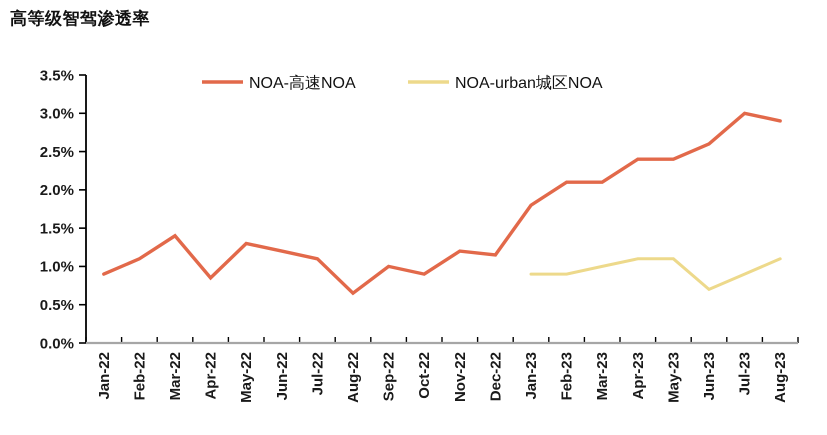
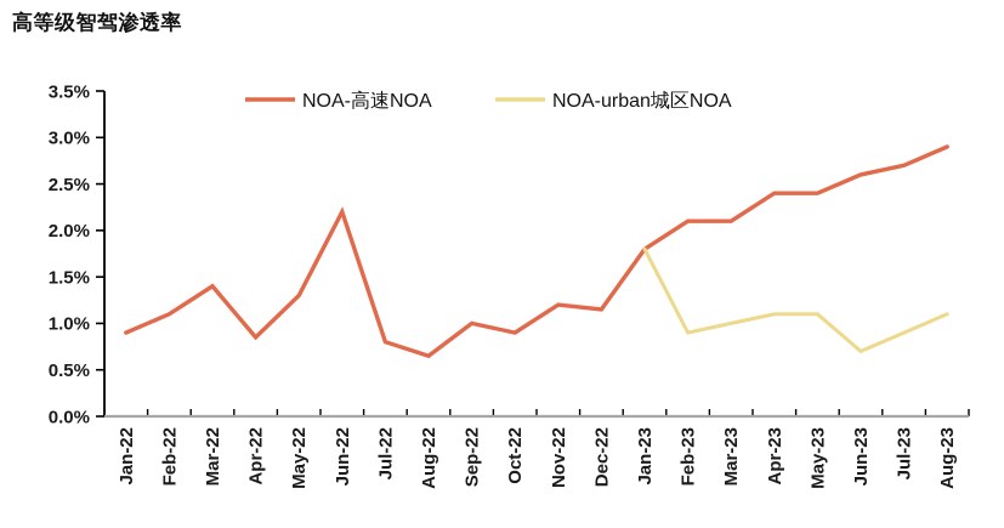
NOA-高速NOA/Jun-22: 1.2% -> 2.2%
NOA-高速NOA/Jul-22: 1.1% -> 0.8%
NOA-urban城区NOA/Jan-23: 0.9% -> 1.8%
NOA-高速NOA/Jul-23: 3.0% -> 2.7%
